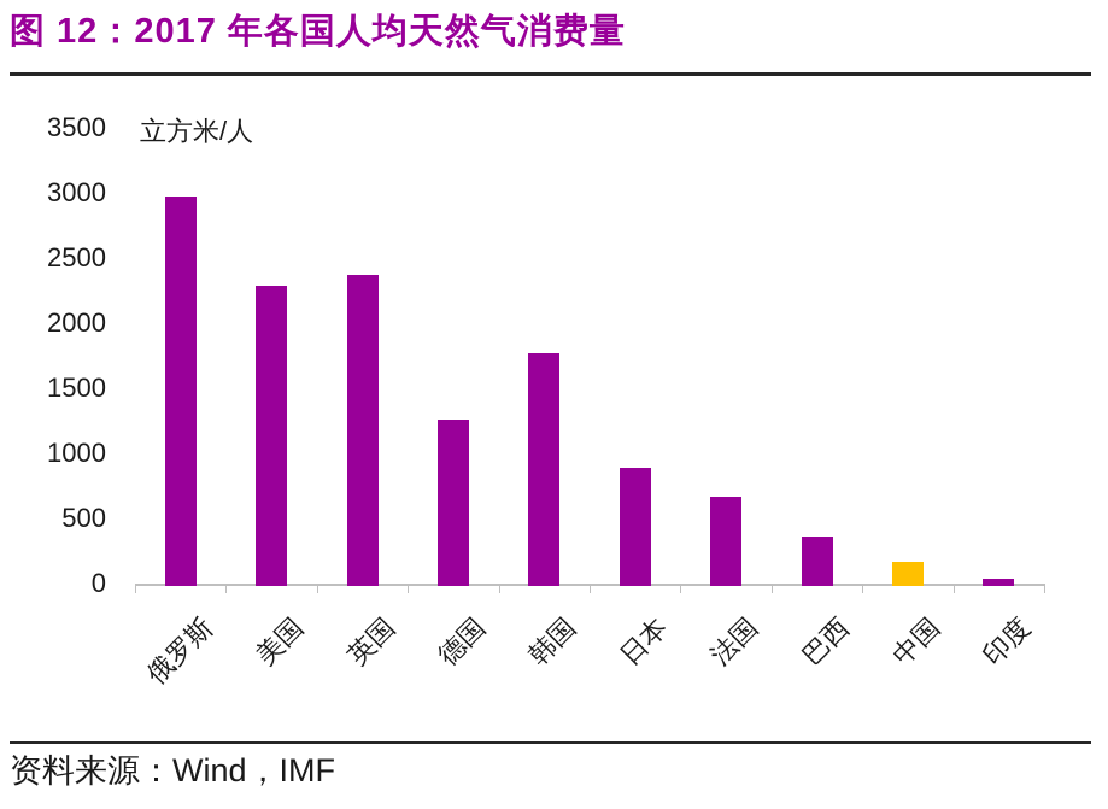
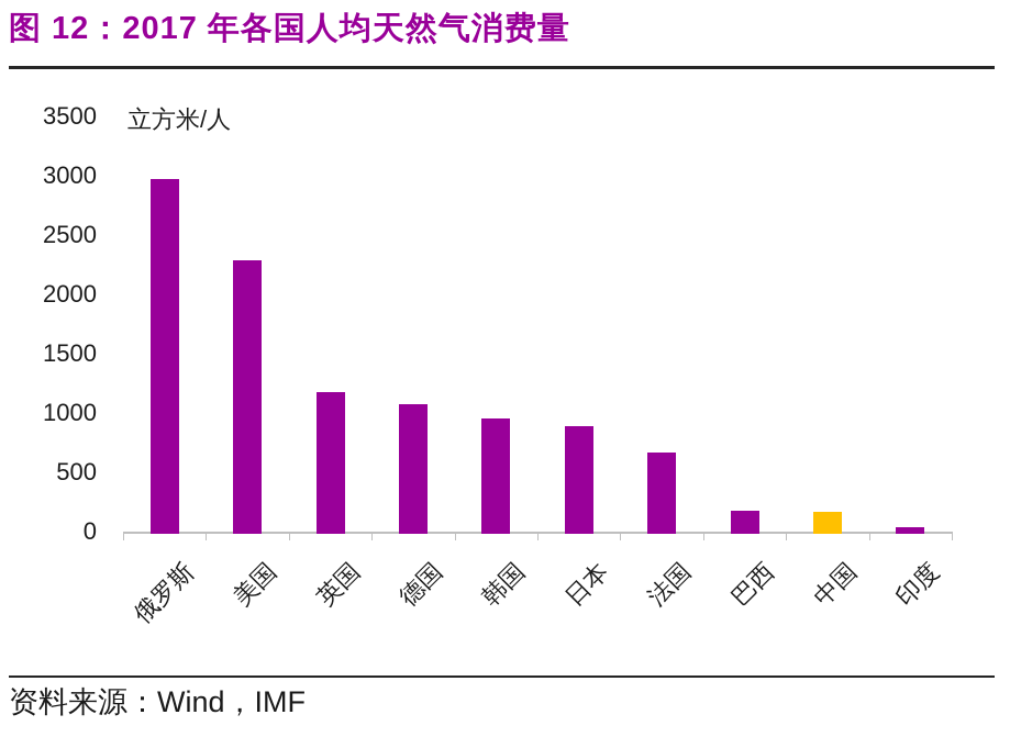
英国: 2370 -> 1180
德国: 1260 -> 1070
韩国: 1770 -> 950
巴西: 360 -> 180
